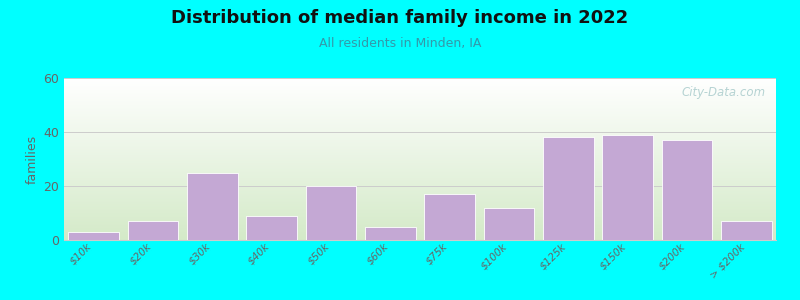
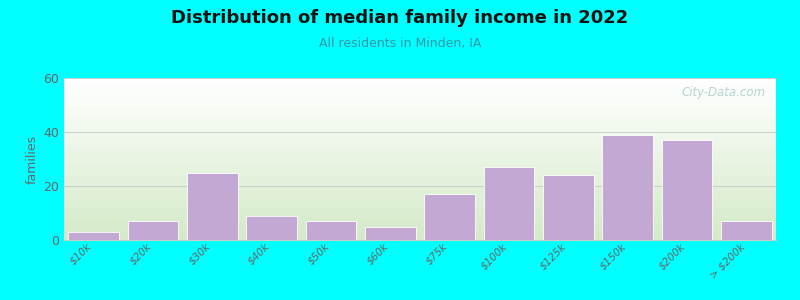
$50k: 20 -> 7
$100k: 12 -> 27
$125k: 38 -> 24
